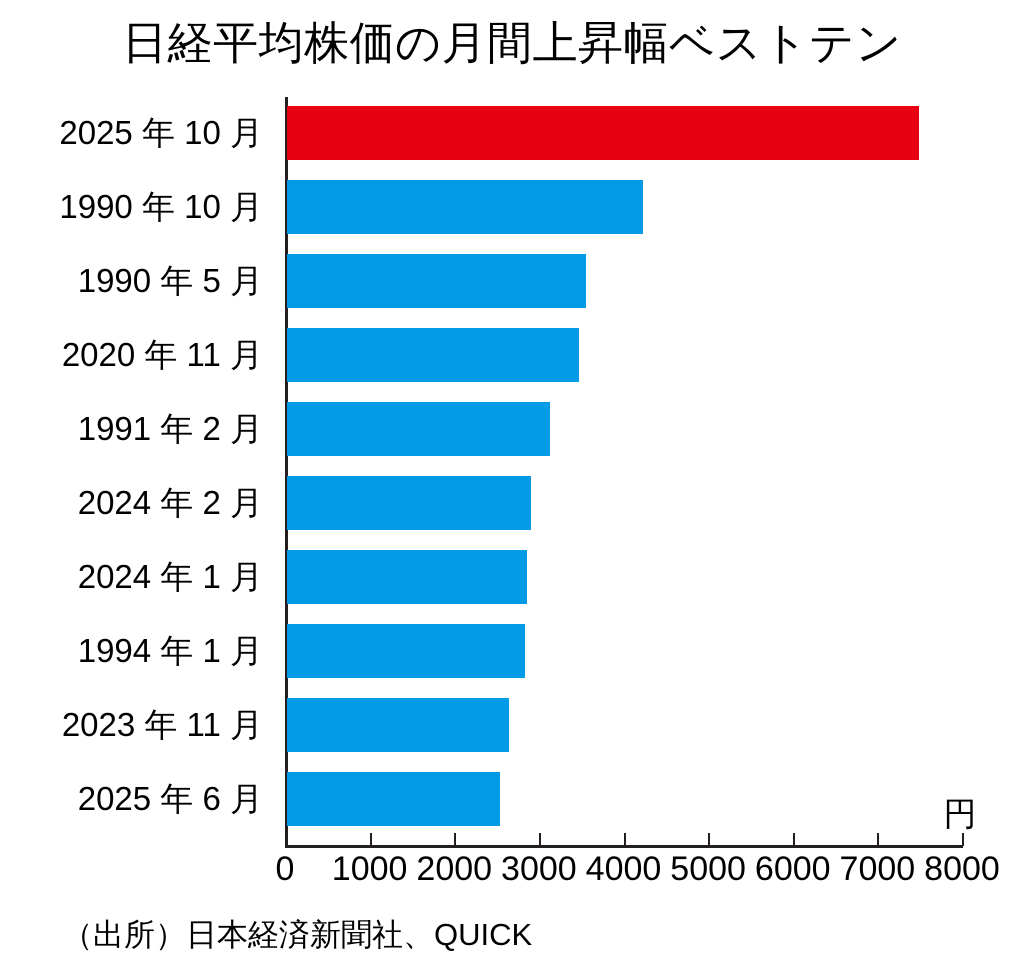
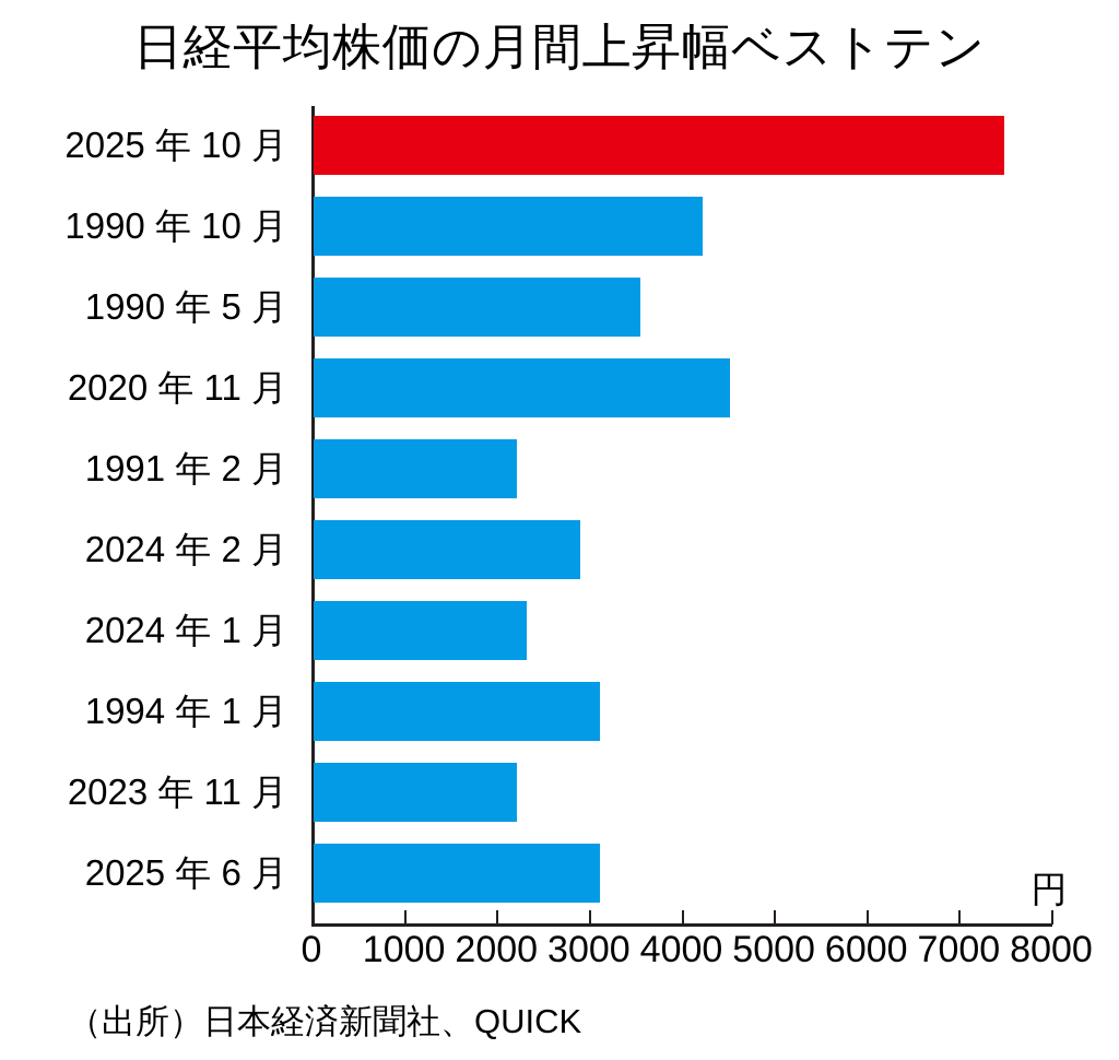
2020 年 11 月: 3400 -> 4500
1991 年 2 月: 3100 -> 2200
2024 年 1 月: 2800 -> 2300
1994 年 1 月: 2800 -> 3100
2023 年 11 月: 2600 -> 2200
2025 年 6 月: 2500 -> 3100
